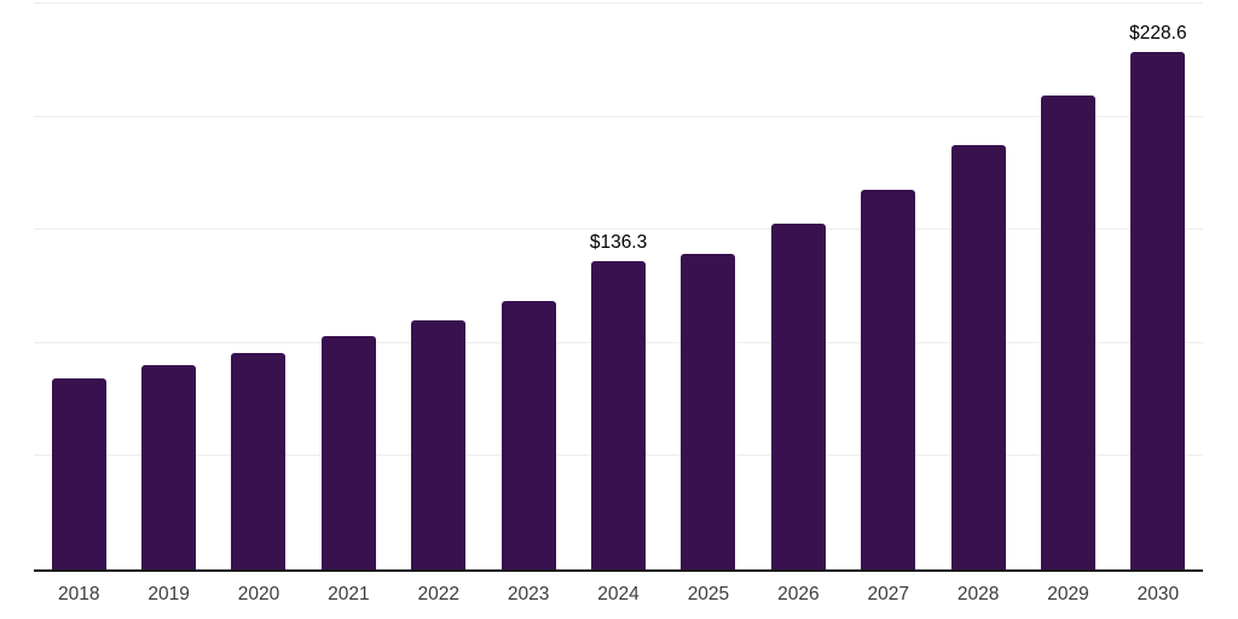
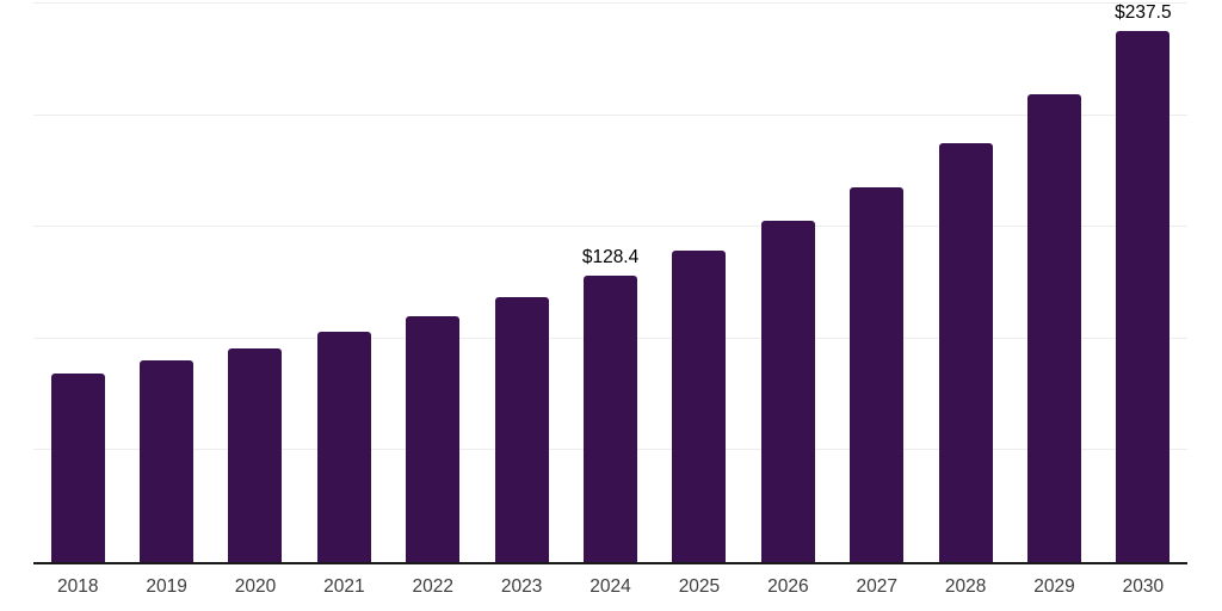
2024: $136.3 -> $128.4
2030: $228.6 -> $237.5
